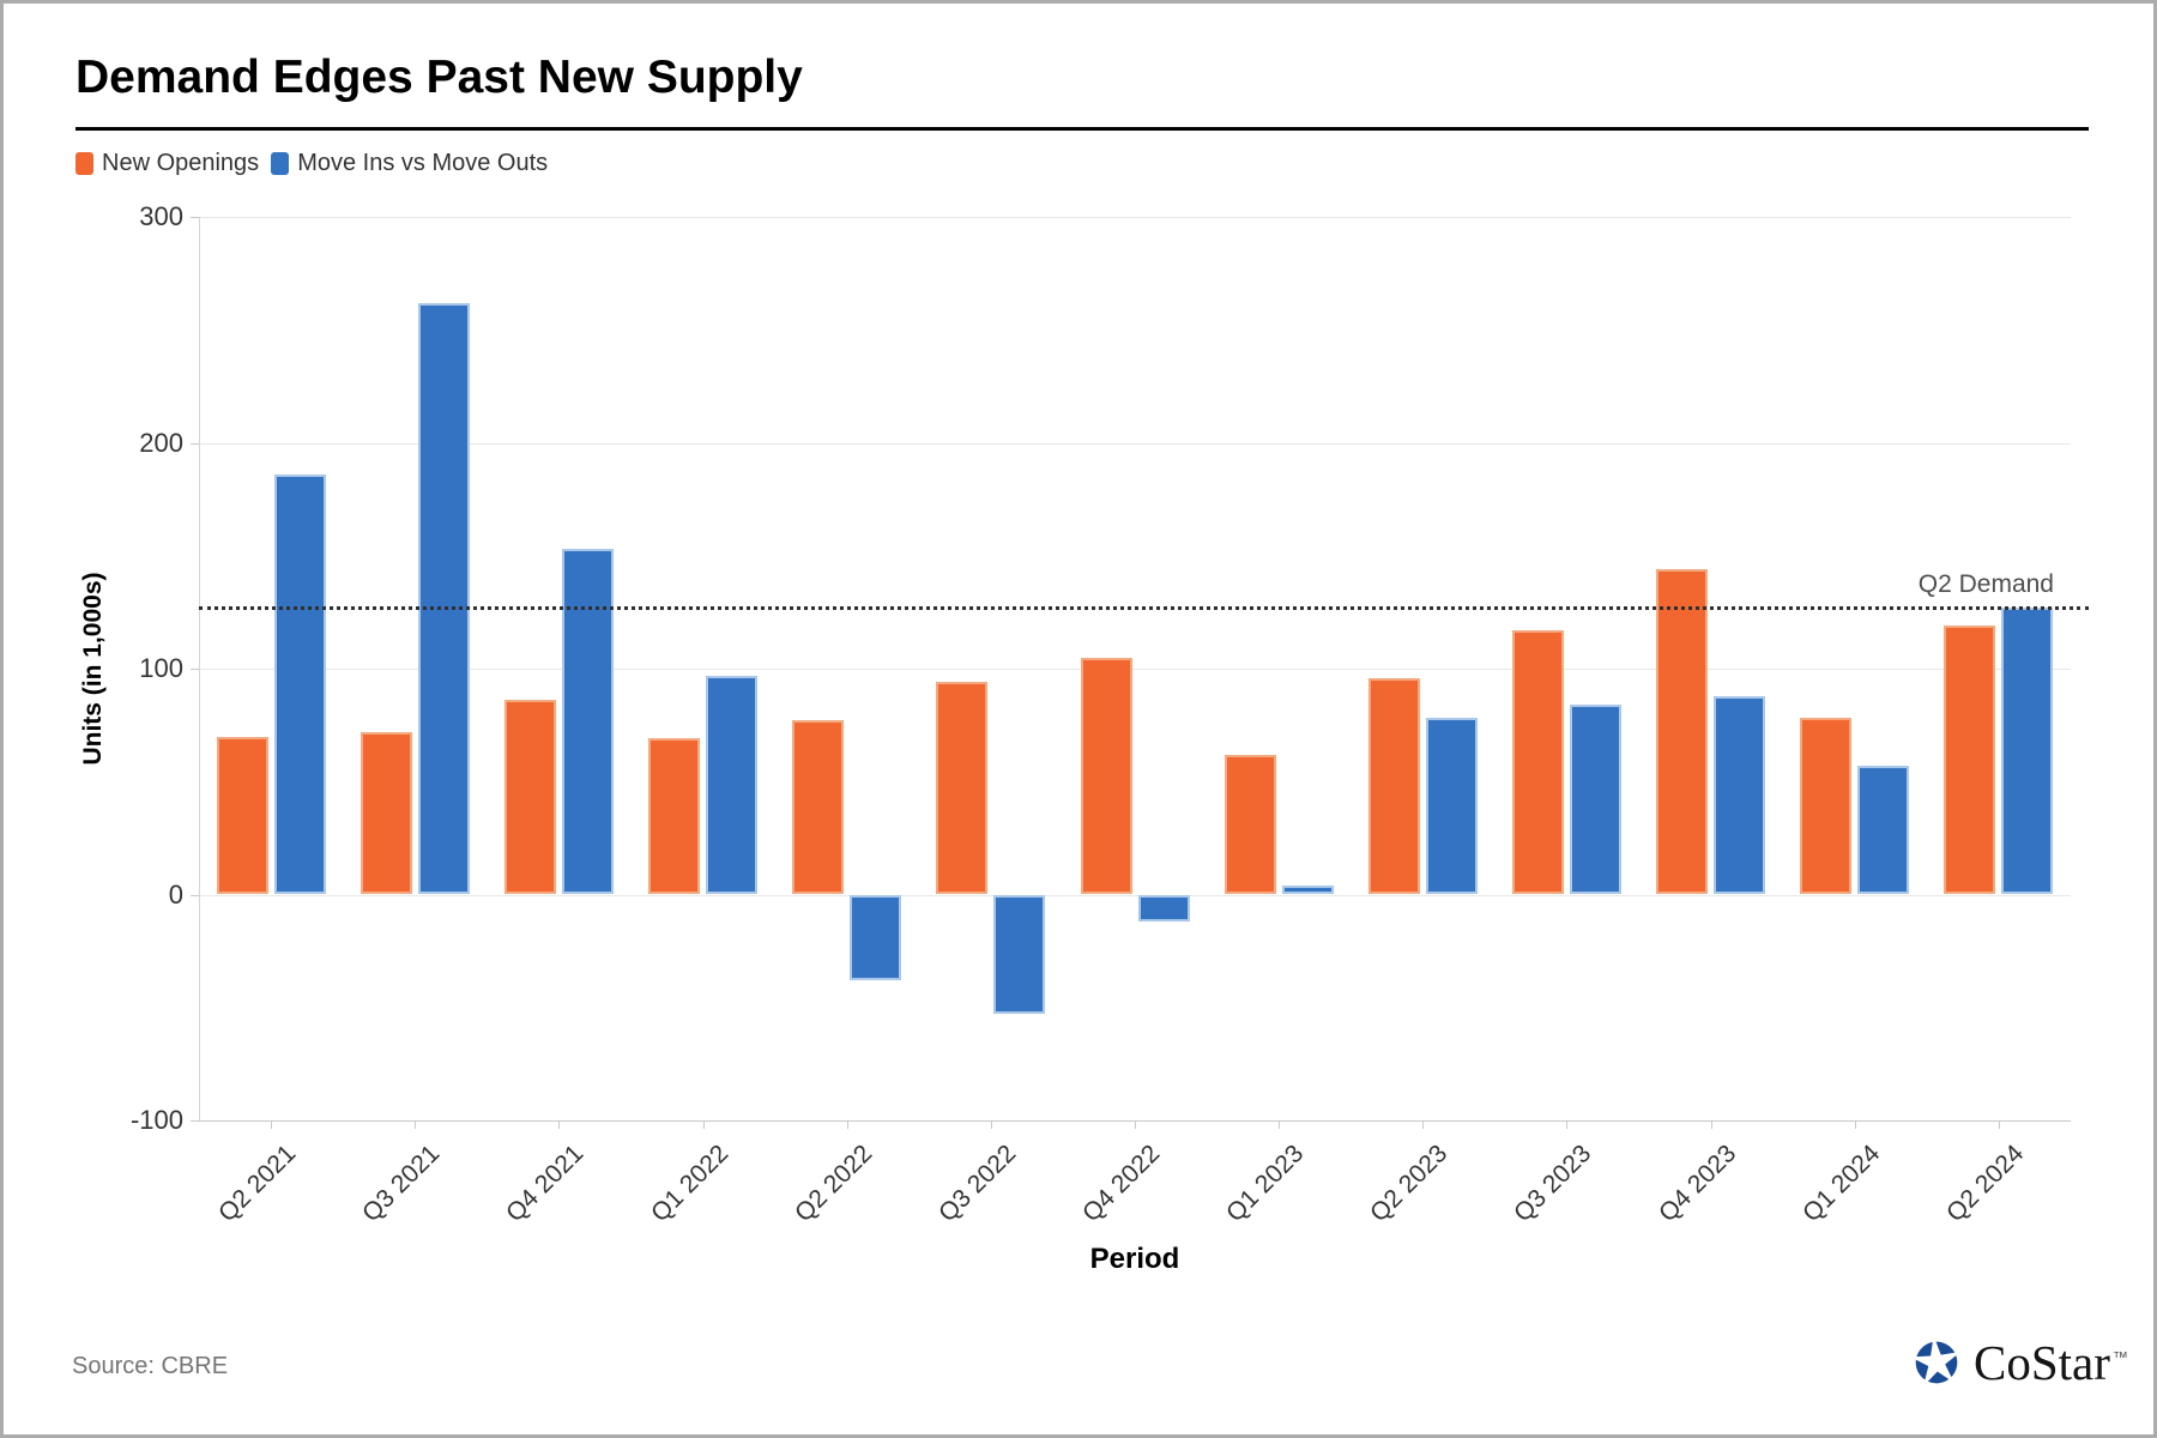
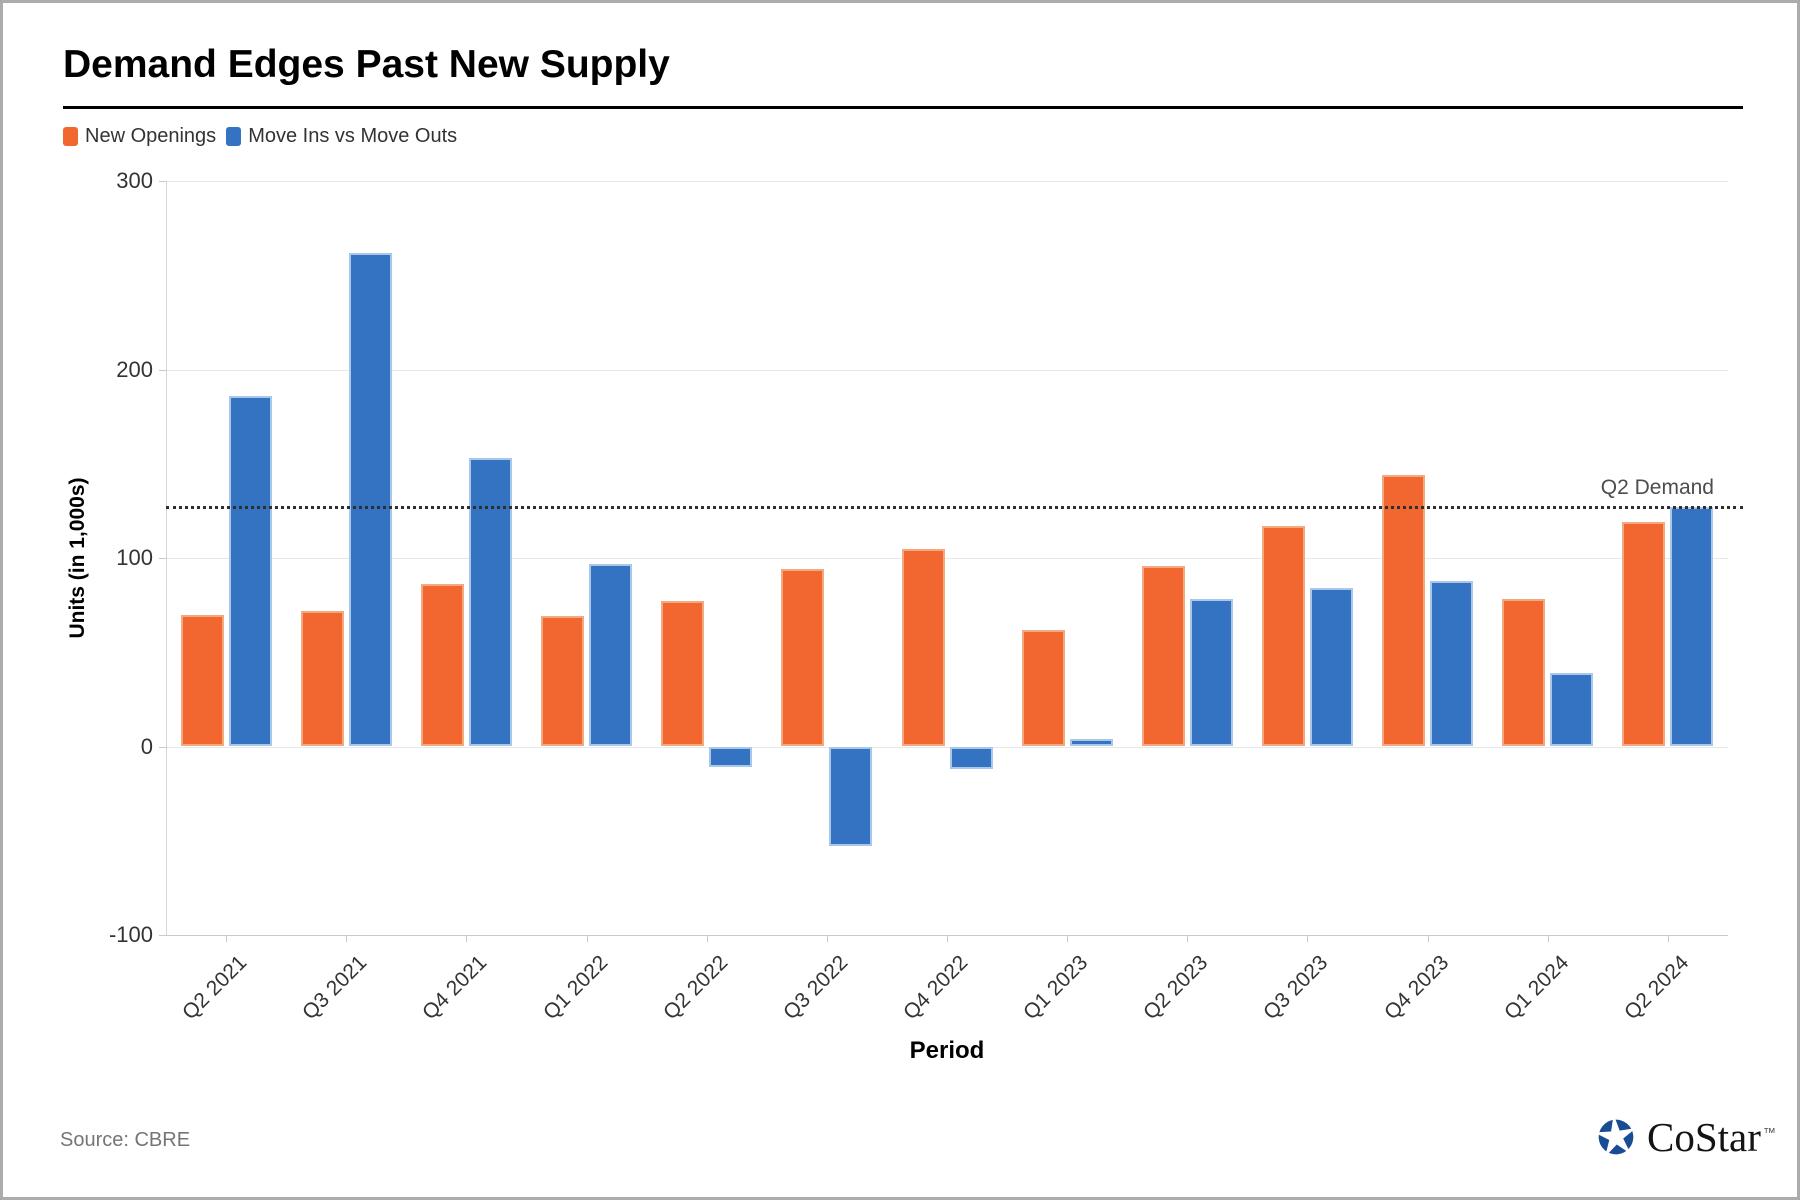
Move Ins vs Move Outs/Q2 2022: -38 -> -11
Move Ins vs Move Outs/Q1 2024: 57 -> 39
